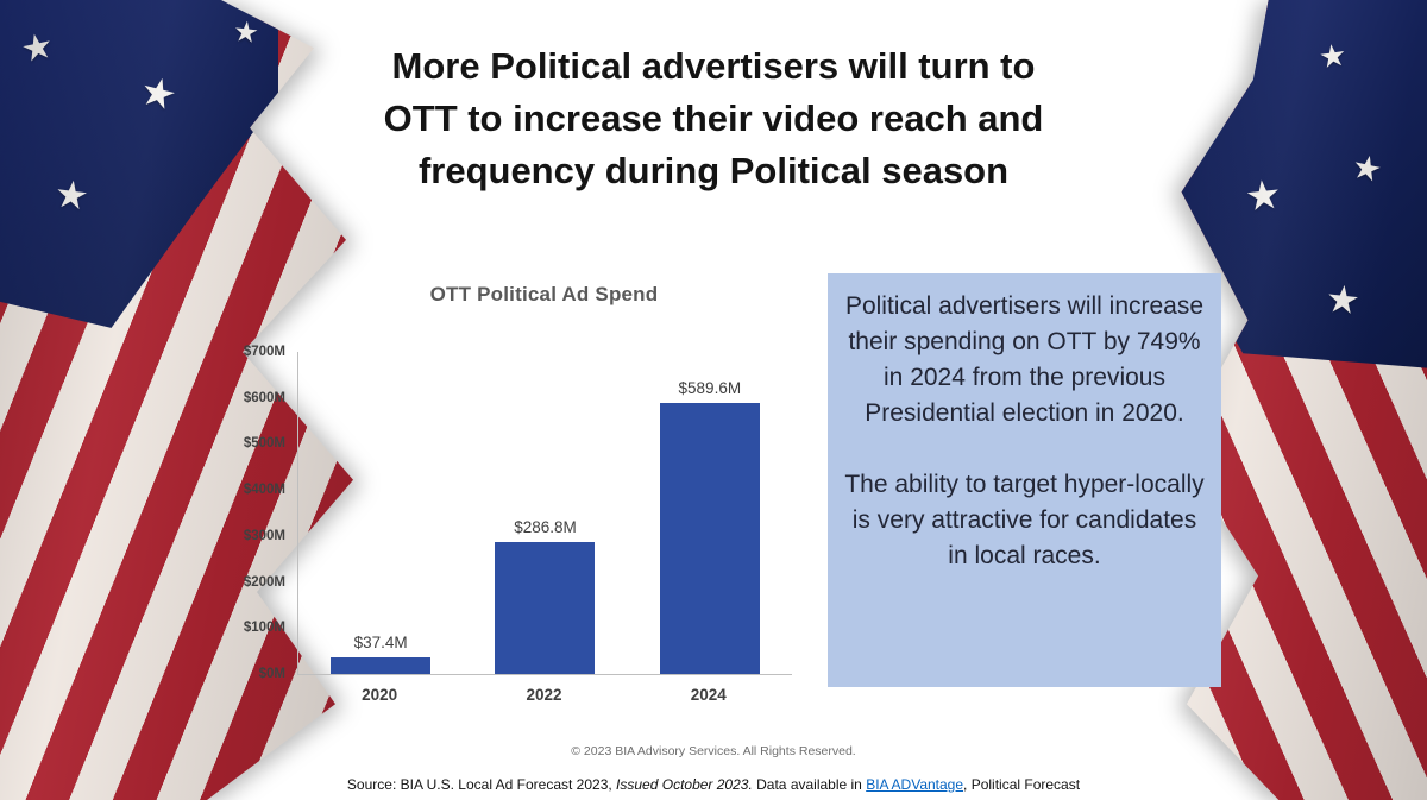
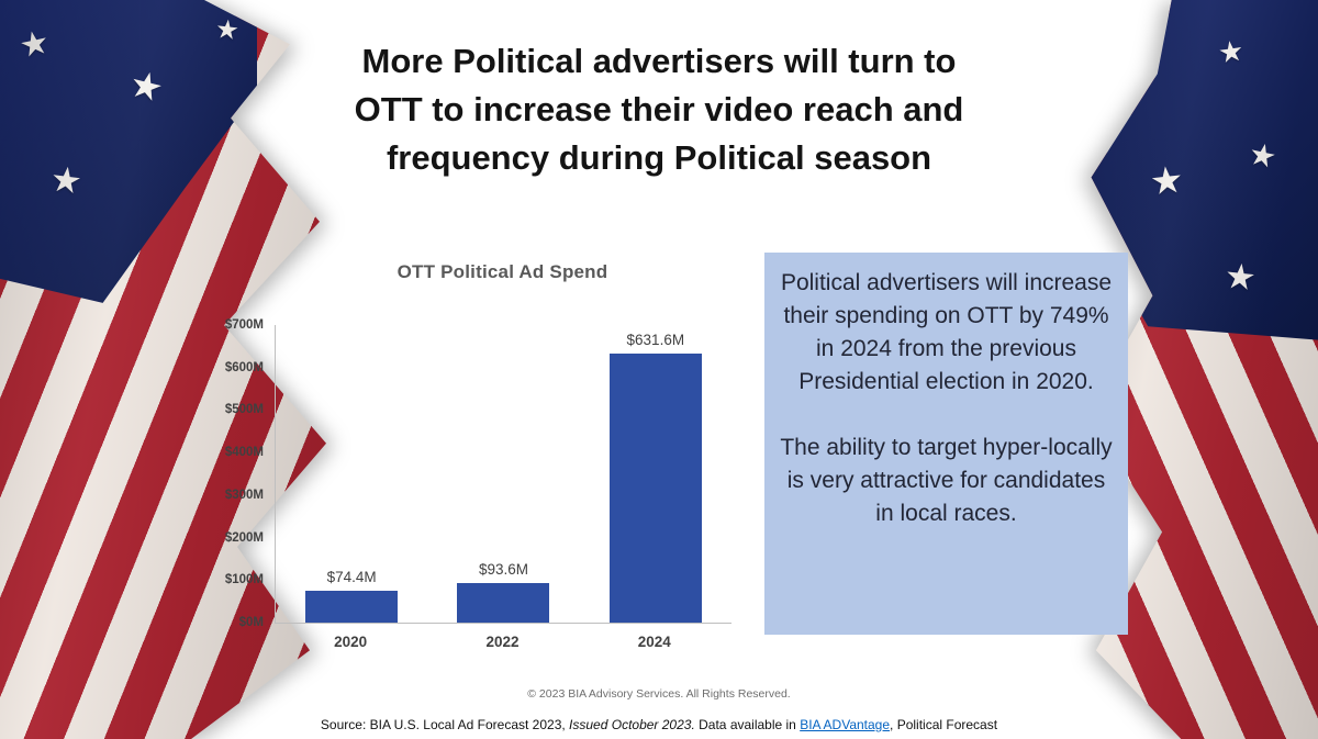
2020: $37.4M -> $74.4M
2022: $286.8M -> $93.6M
2024: $589.6M -> $631.6M
